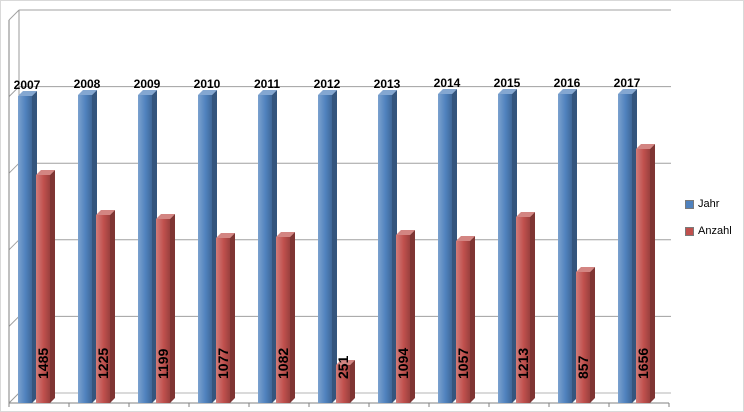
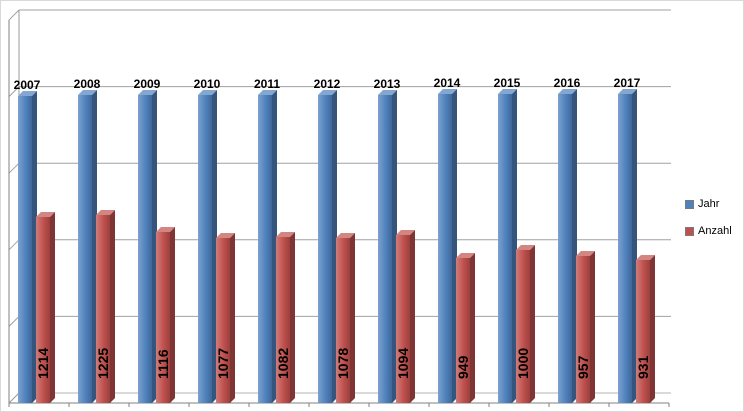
Anzahl/2007: 1485 -> 1214
Anzahl/2009: 1199 -> 1116
Anzahl/2012: 251 -> 1078
Anzahl/2014: 1057 -> 949
Anzahl/2015: 1213 -> 1000
Anzahl/2016: 857 -> 957
Anzahl/2017: 1656 -> 931
